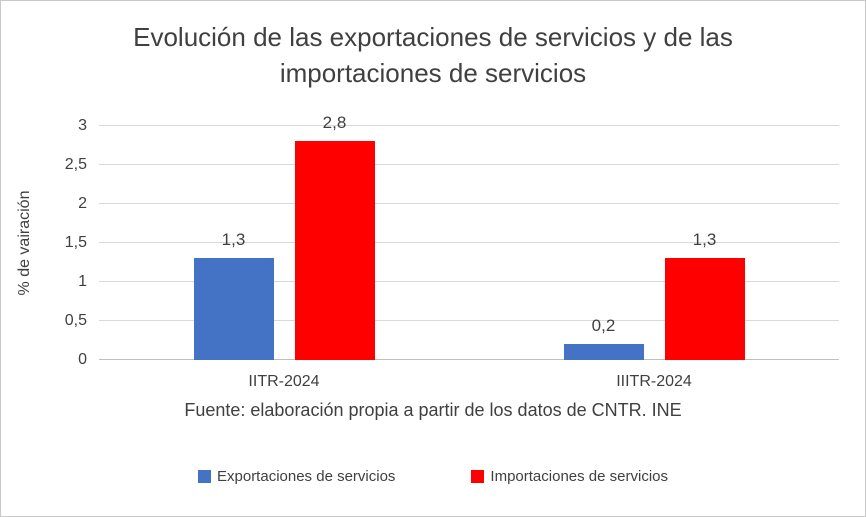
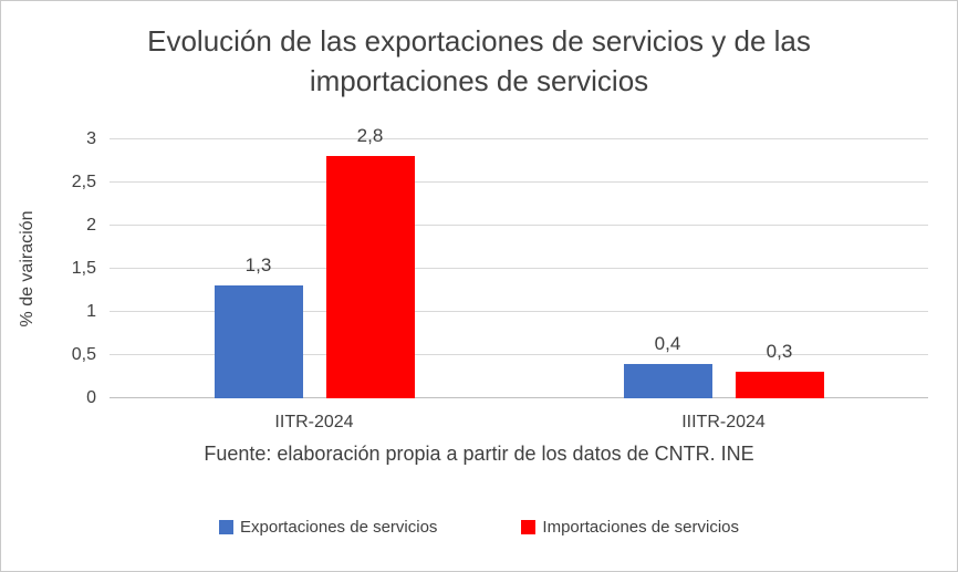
Exportaciones de servicios/IIITR-2024: 0,2 -> 0,4
Importaciones de servicios/IIITR-2024: 1,3 -> 0,3
